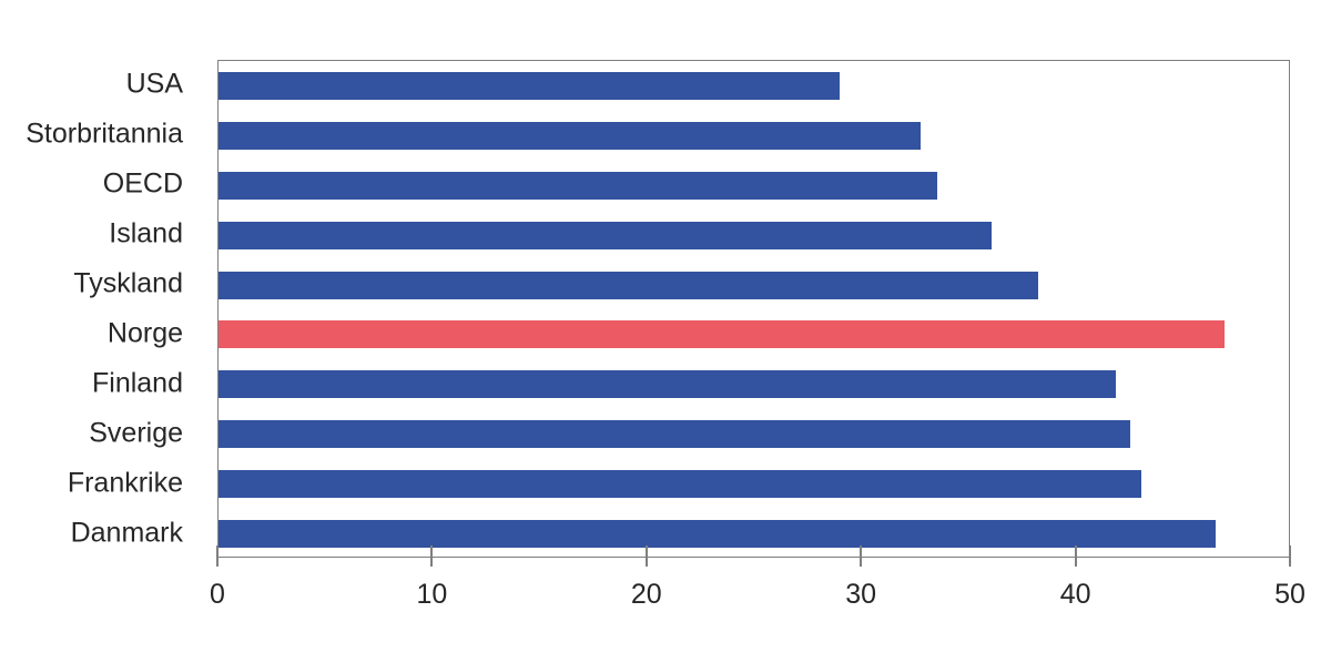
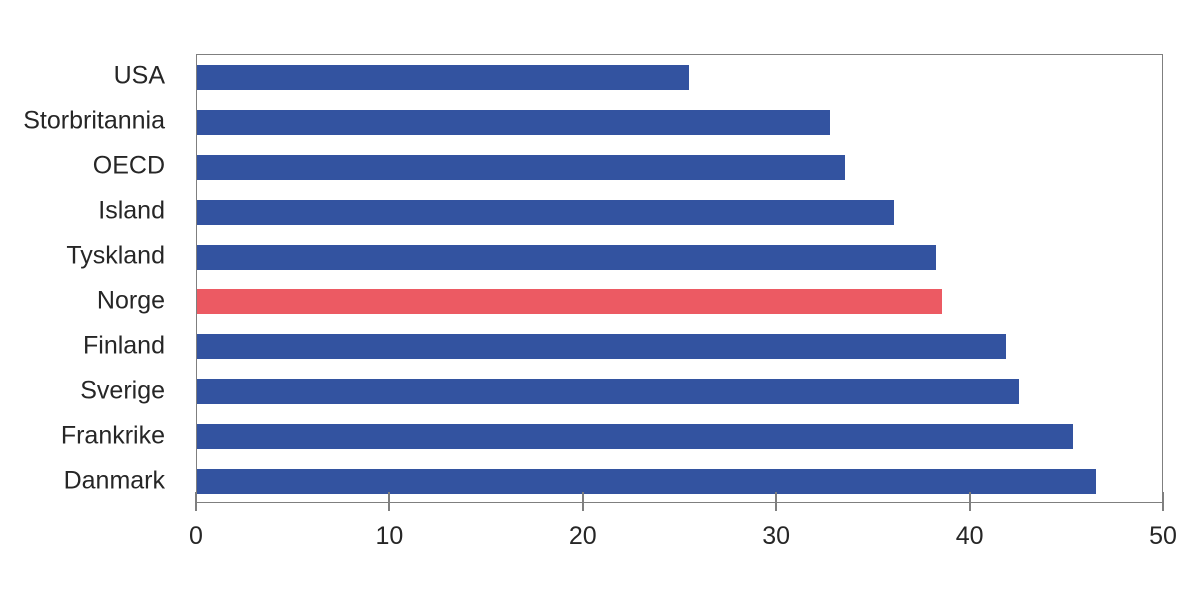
USA: 29.0 -> 25.5
Norge: 47.0 -> 38.6
Frankrike: 43.1 -> 45.4
